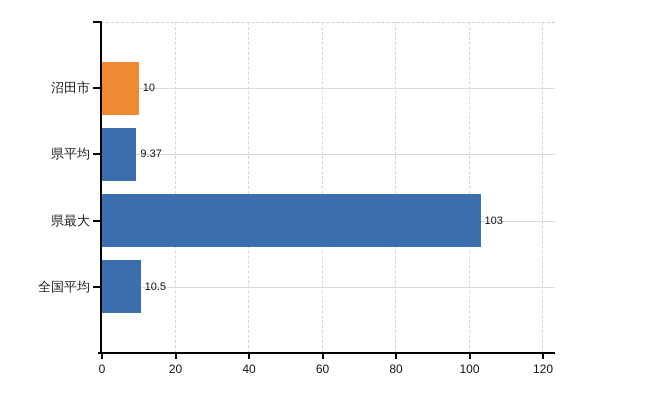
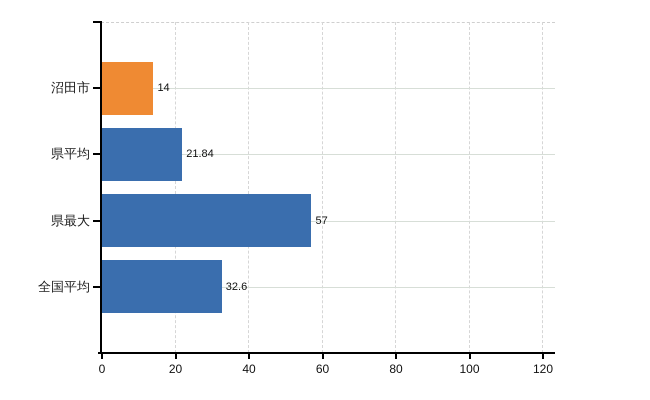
沼田市: 10 -> 14
県平均: 9.37 -> 21.84
県最大: 103 -> 57
全国平均: 10.5 -> 32.6
